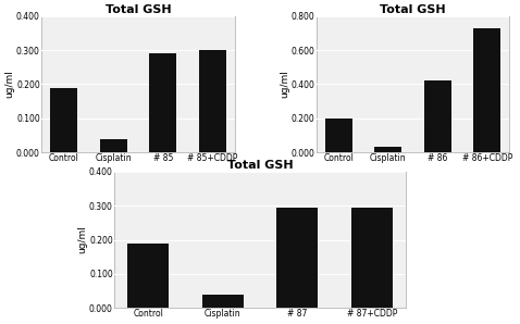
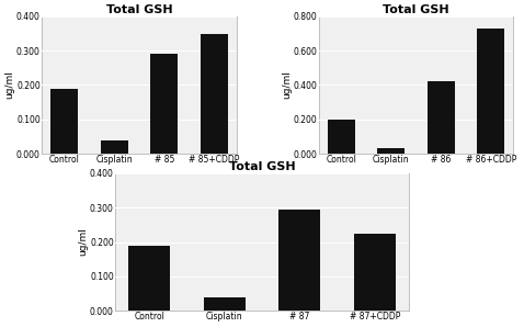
# 85+CDDP: 0.30 -> 0.35
# 87+CDDP: 0.295 -> 0.225
